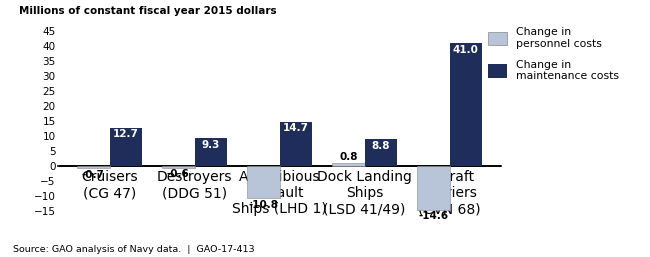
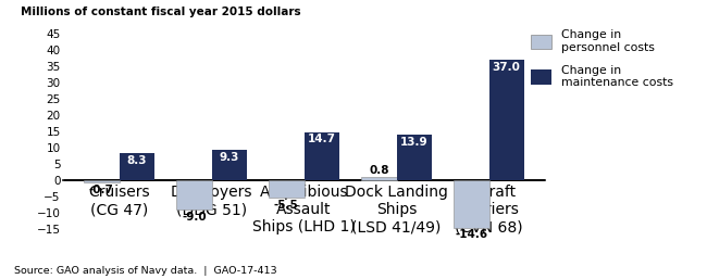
Change in maintenance costs/Cruisers (CG 47): 12.7 -> 8.3
Change in personnel costs/Destroyers (DDG 51): -0.6 -> -9.0
Change in personnel costs/Amphibious Assault Ships (LHD 1): -10.8 -> -5.5
Change in maintenance costs/Dock Landing Ships (LSD 41/49): 8.8 -> 13.9
Change in maintenance costs/Aircraft Carriers (CVN 68): 41.0 -> 37.0
